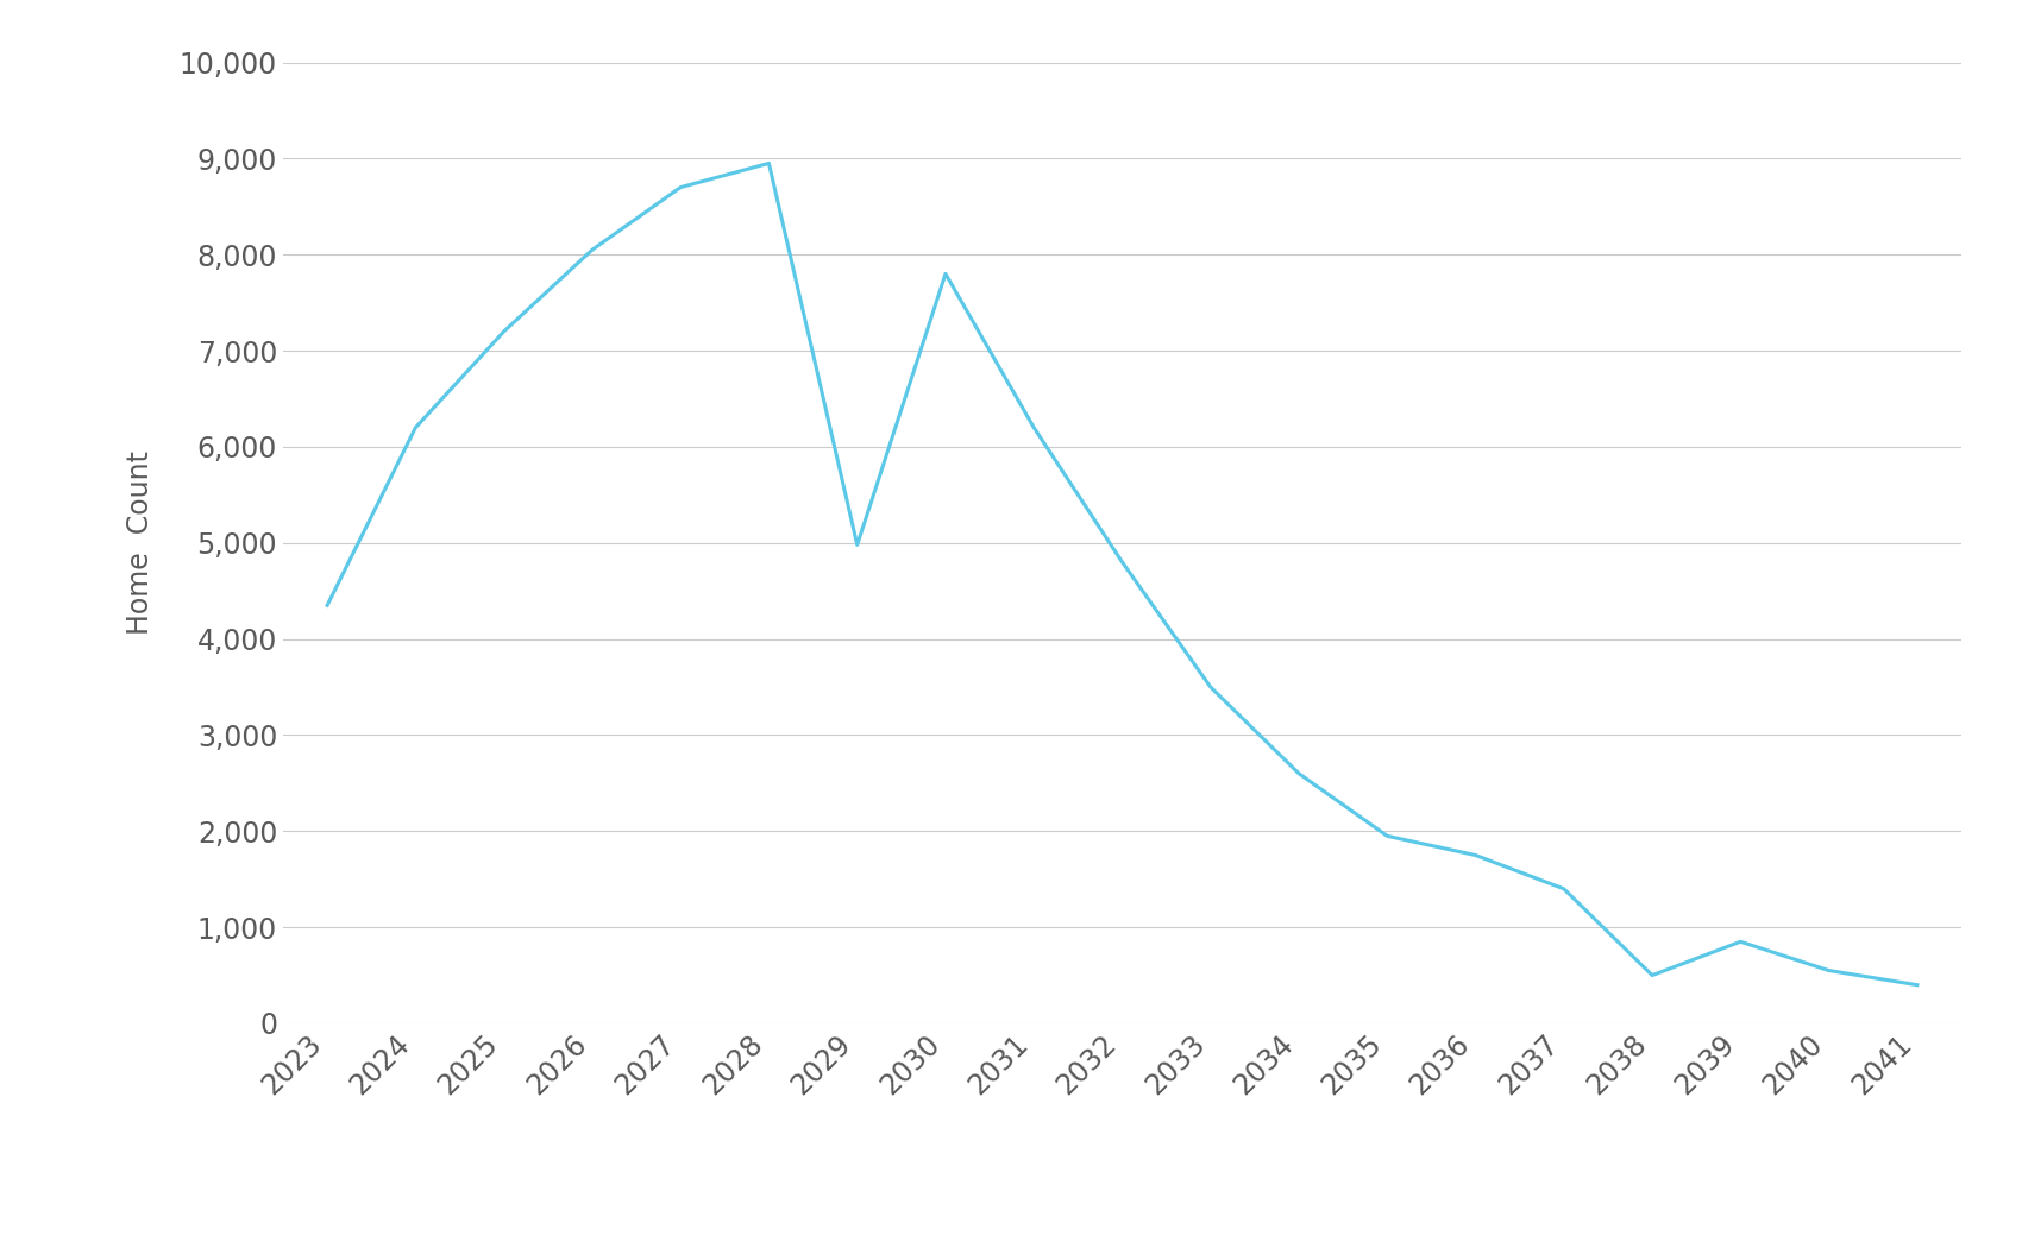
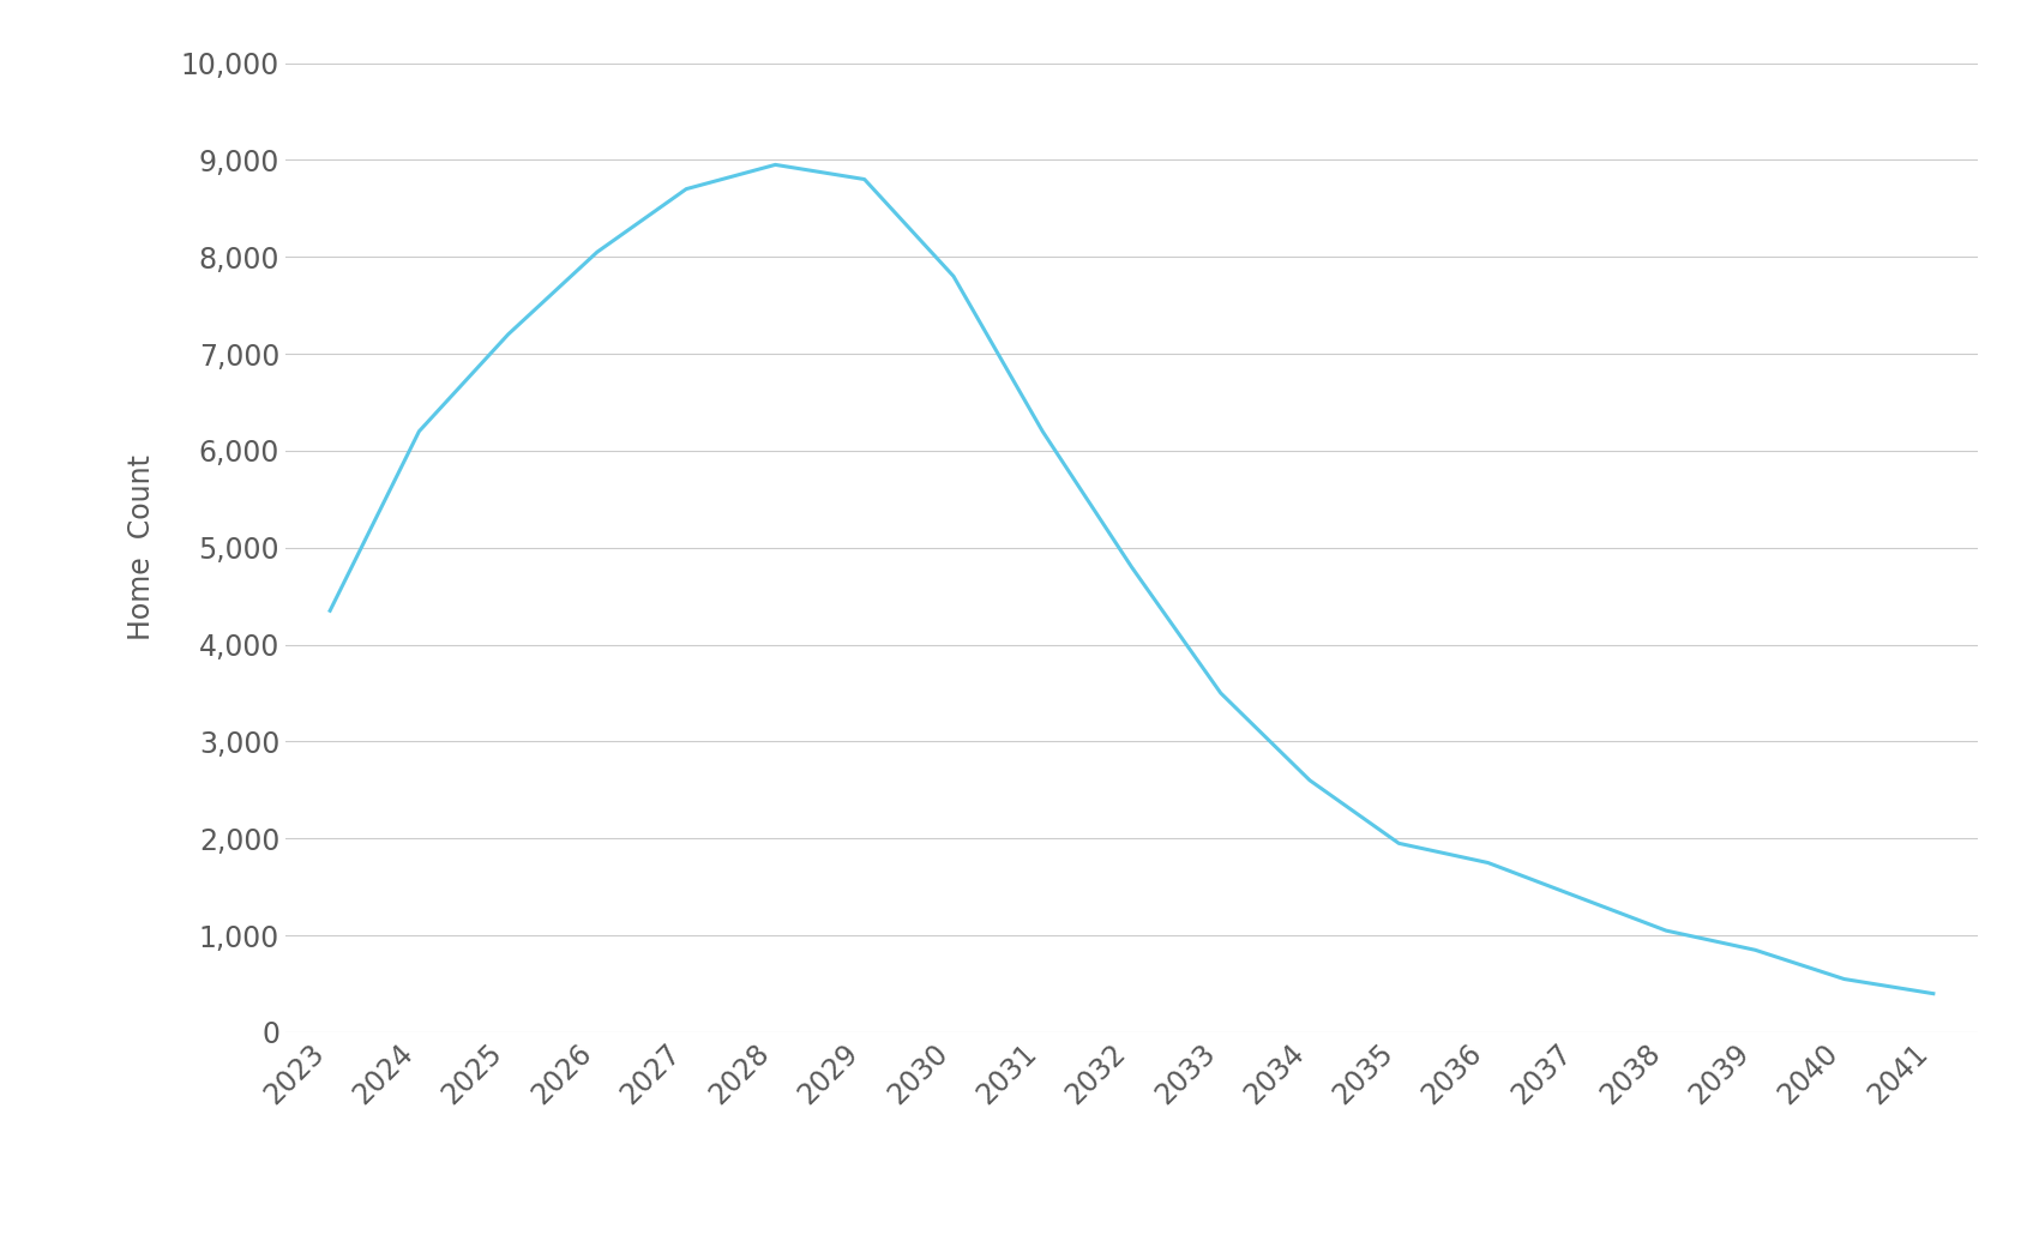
2029: 4,980 -> 8,800
2038: 500 -> 1,050
